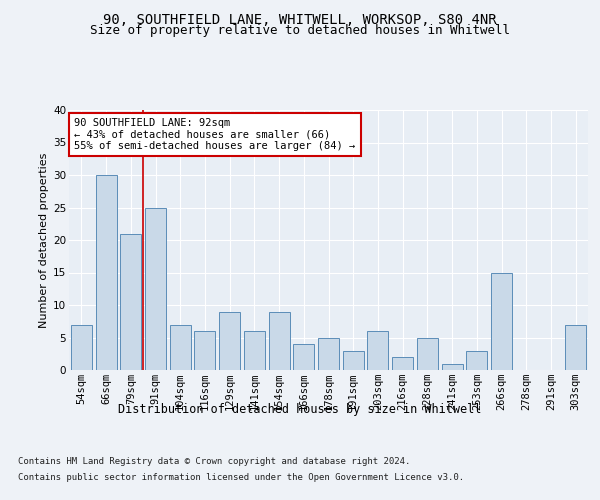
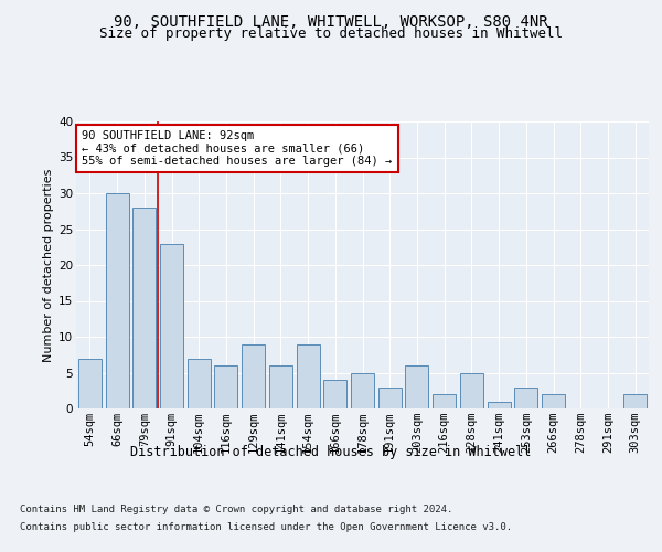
79sqm: 21 -> 28
91sqm: 25 -> 23
266sqm: 15 -> 2
303sqm: 7 -> 2
